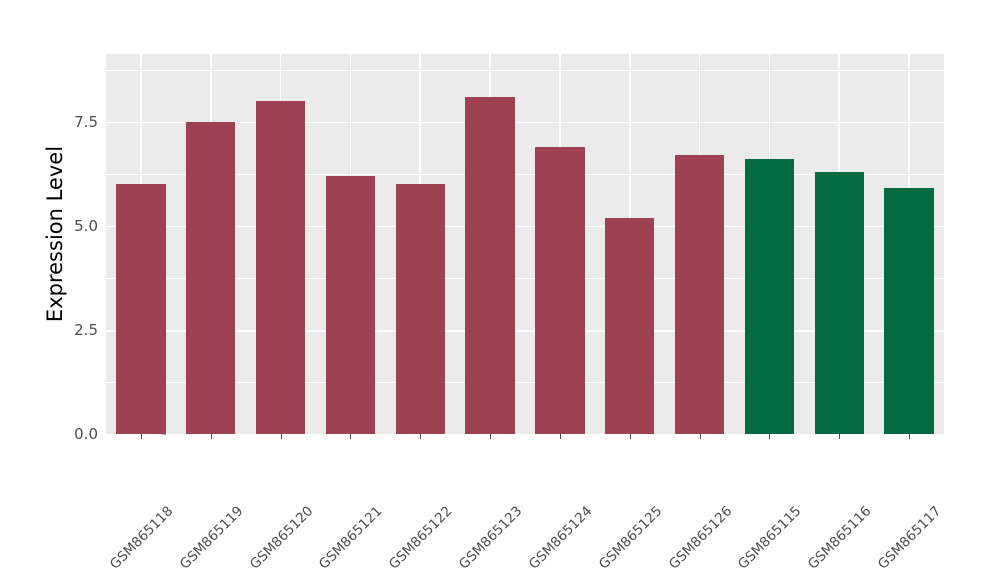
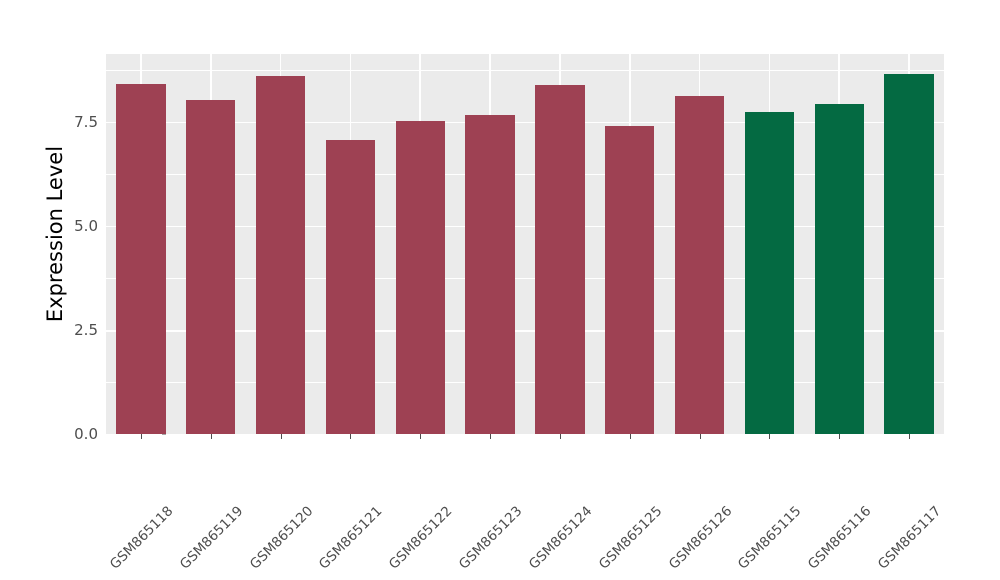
GSM865118: 6.0 -> 8.4
GSM865119: 7.5 -> 8.0
GSM865120: 8.0 -> 8.6
GSM865121: 6.2 -> 7.1
GSM865122: 6.0 -> 7.5
GSM865123: 8.1 -> 7.7
GSM865124: 6.9 -> 8.4
GSM865125: 5.2 -> 7.4
GSM865126: 6.7 -> 8.1
GSM865115: 6.6 -> 7.7
GSM865116: 6.3 -> 7.9
GSM865117: 5.9 -> 8.7
